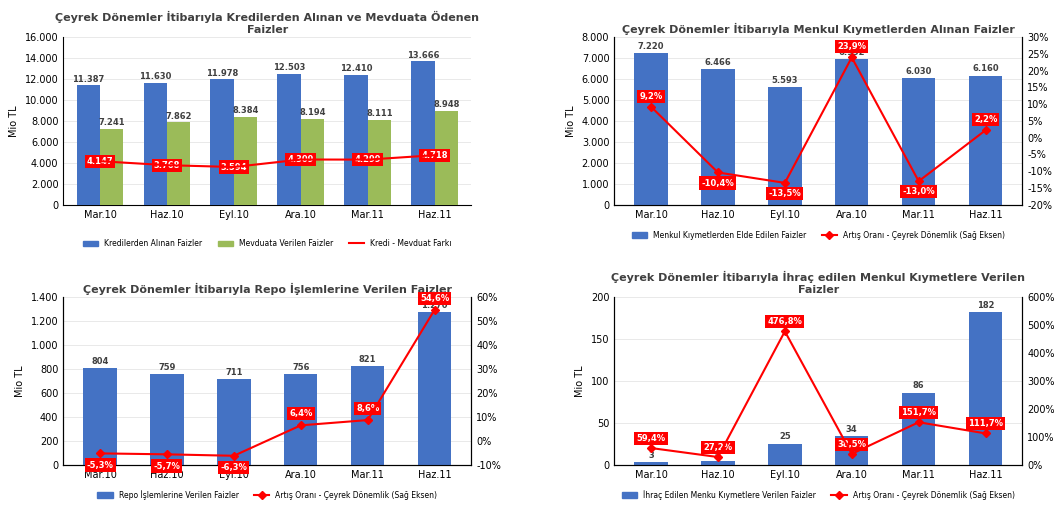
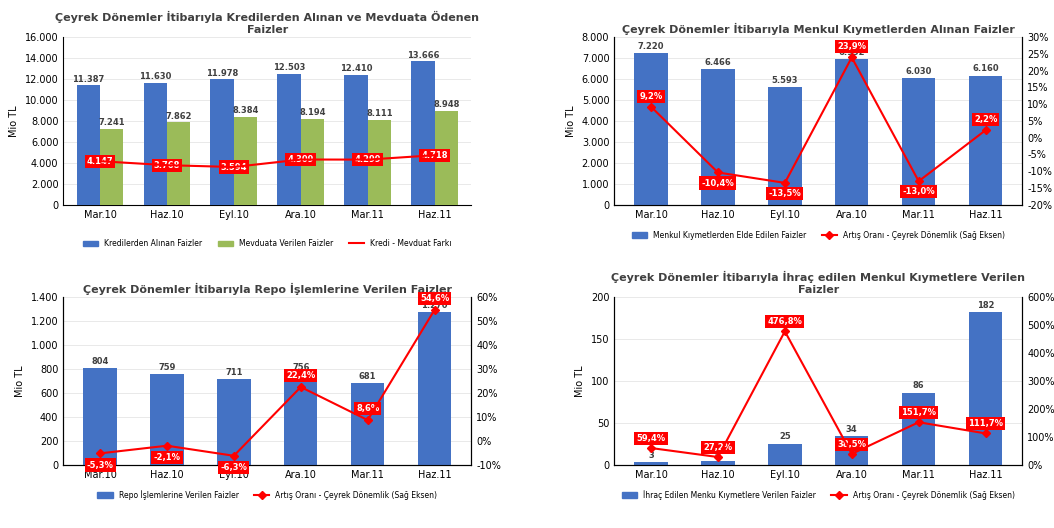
Çeyrek Dönemler İtibarıyla Repo İşlemlerine Verilen Faizler/Artış Oranı - Çeyrek Dönemlik (Sağ Eksen)/Haz.10: -5,7% -> -2,1%
Çeyrek Dönemler İtibarıyla Repo İşlemlerine Verilen Faizler/Artış Oranı - Çeyrek Dönemlik (Sağ Eksen)/Ara.10: 6,4% -> 22,4%
Çeyrek Dönemler İtibarıyla Repo İşlemlerine Verilen Faizler/Repo İşlemlerine Verilen Faizler/Mar.11: 821 -> 681
